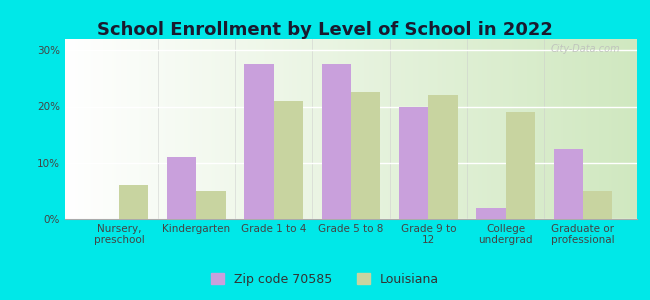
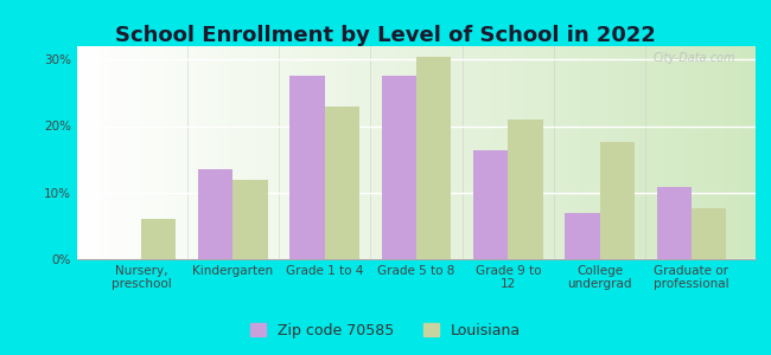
Zip code 70585/Kindergarten: 11.0% -> 13.6%
Louisiana/Kindergarten: 5.0% -> 12.0%
Louisiana/Grade 1 to 4: 21.0% -> 23.0%
Louisiana/Grade 5 to 8: 22.5% -> 30.4%
Zip code 70585/Grade 9 to 12: 20.0% -> 16.4%
Louisiana/Grade 9 to 12: 22.0% -> 21.0%
Zip code 70585/College undergrad: 2.0% -> 7.0%
Louisiana/College undergrad: 19.0% -> 17.6%
Zip code 70585/Graduate or professional: 12.5% -> 10.8%
Louisiana/Graduate or professional: 5.0% -> 7.6%
